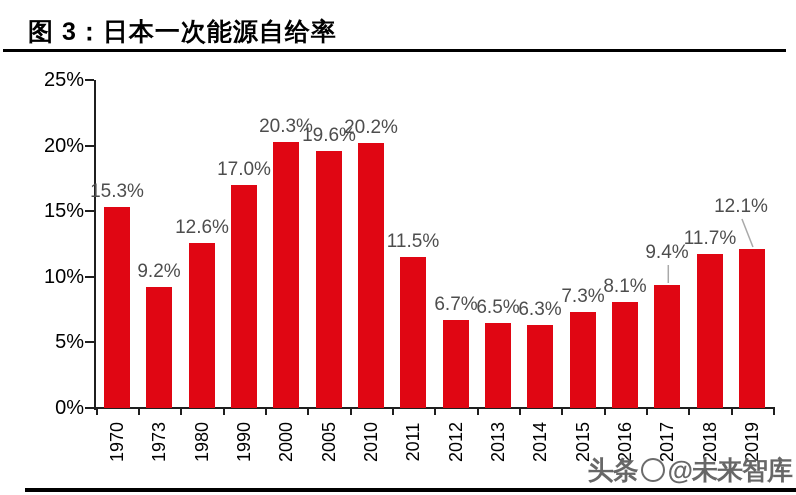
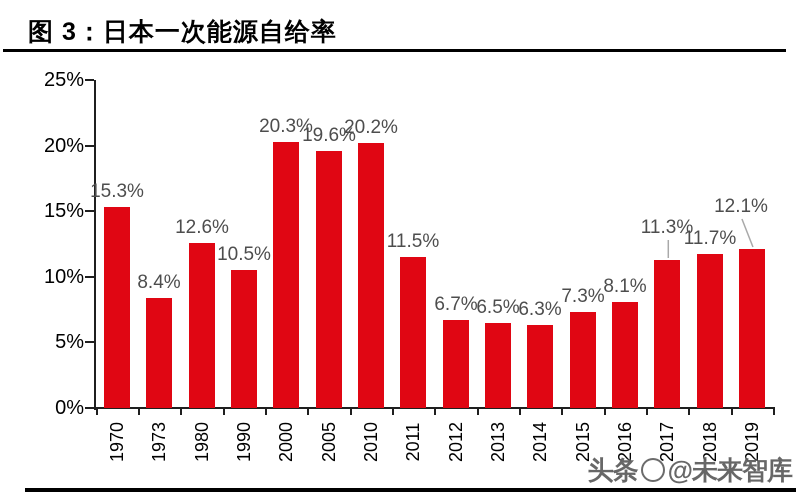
1973: 9.2% -> 8.4%
1990: 17.0% -> 10.5%
2017: 9.4% -> 11.3%
